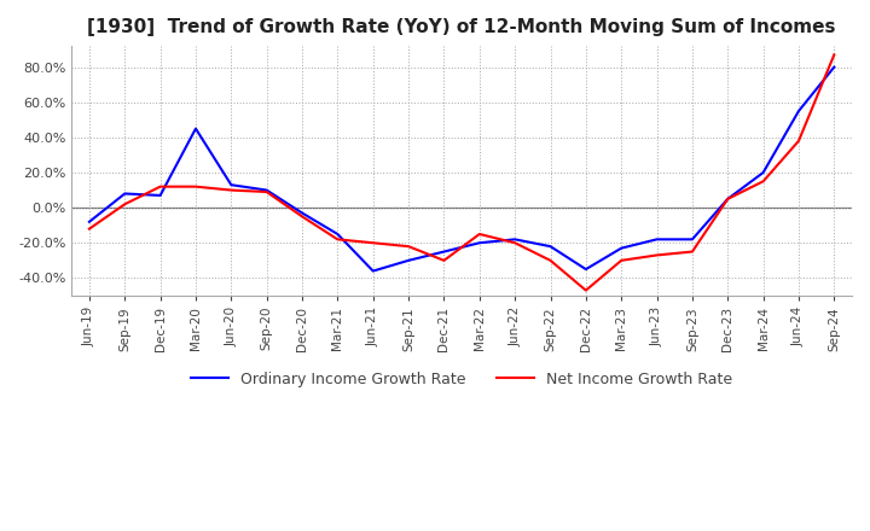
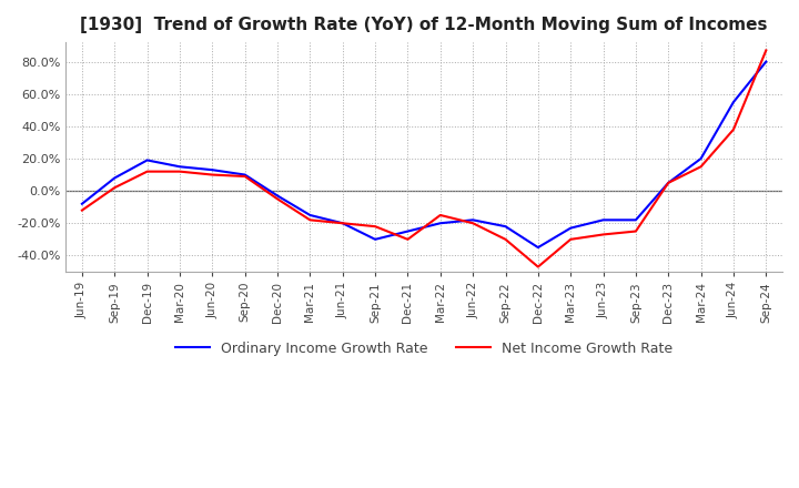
Ordinary Income Growth Rate/Dec-19: 7% -> 19%
Ordinary Income Growth Rate/Mar-20: 45% -> 15%
Ordinary Income Growth Rate/Jun-21: -36% -> -20%
